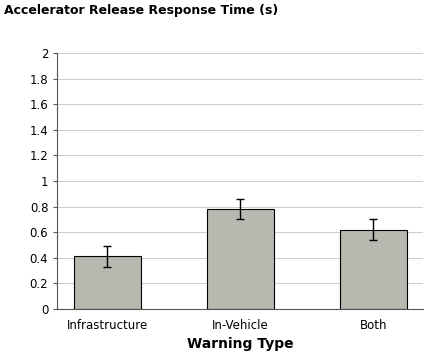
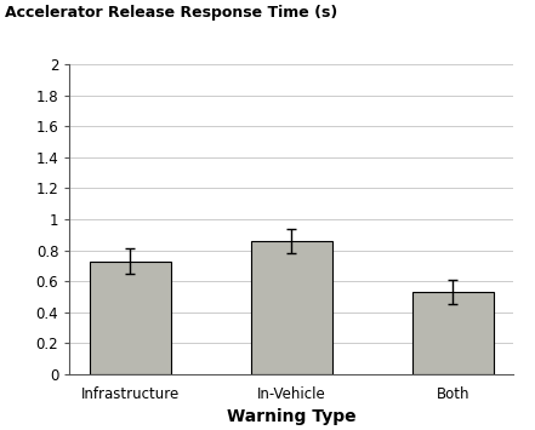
Infrastructure: 0.41 -> 0.73
In-Vehicle: 0.78 -> 0.86
Both: 0.62 -> 0.53
